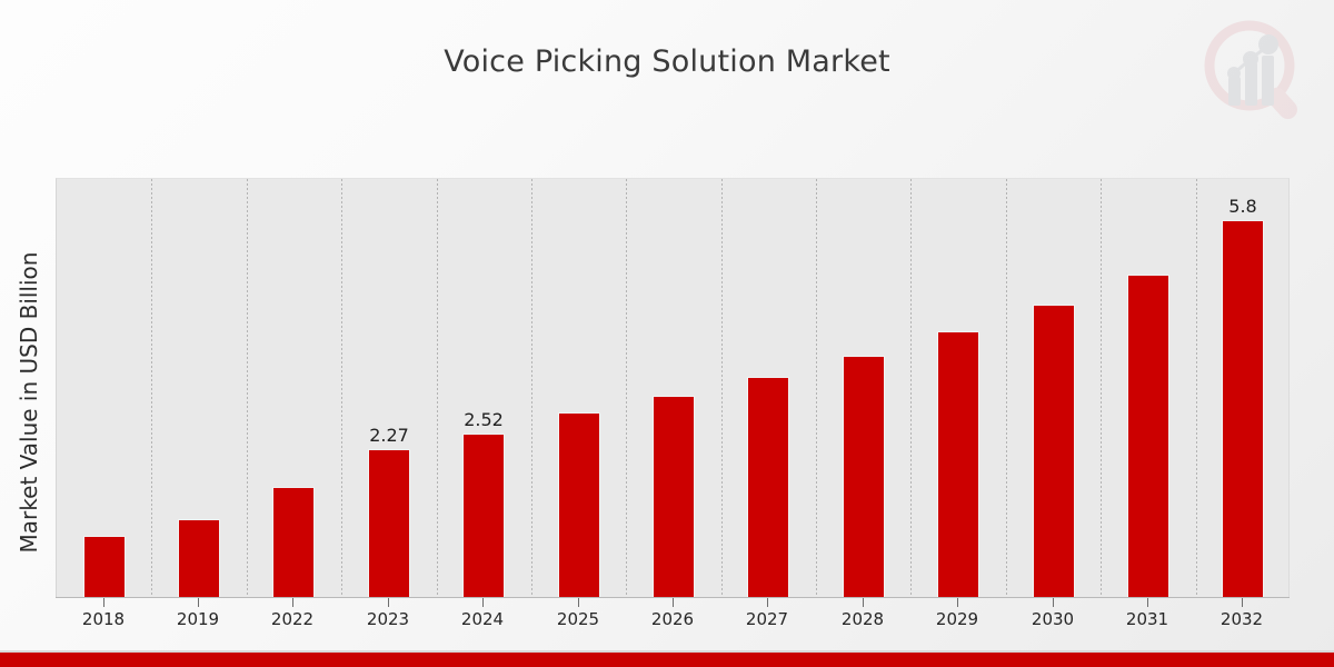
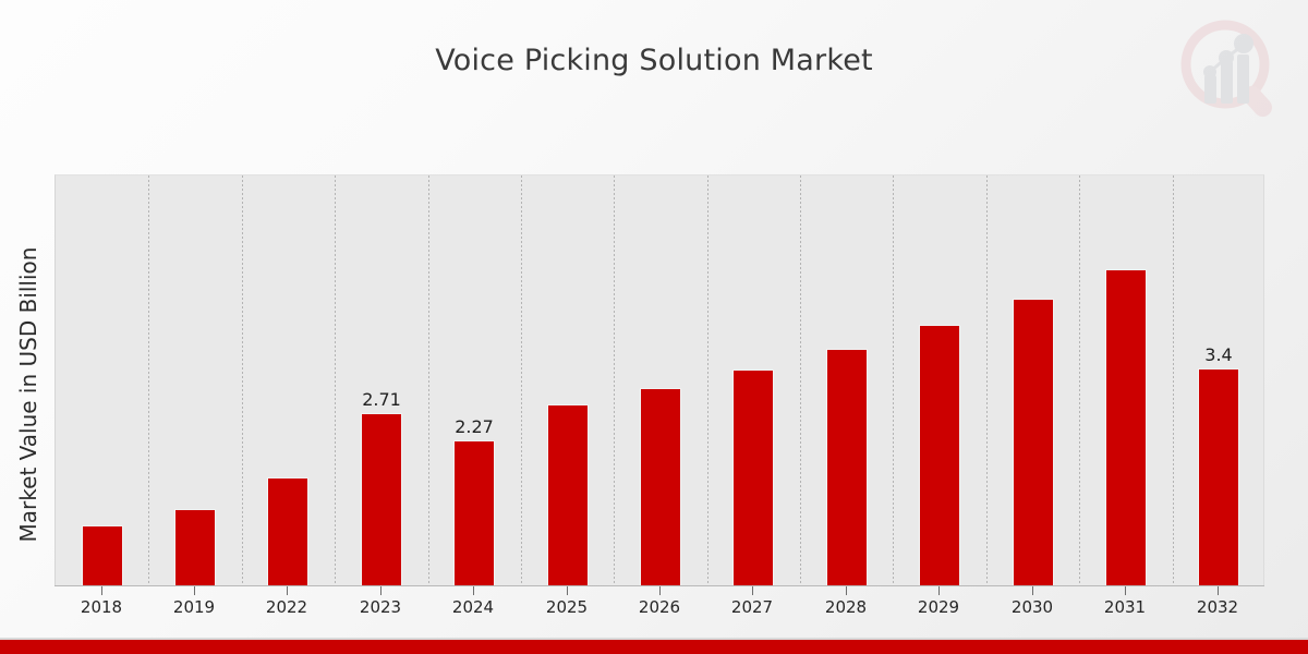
2023: 2.27 -> 2.71
2024: 2.52 -> 2.27
2032: 5.8 -> 3.4
